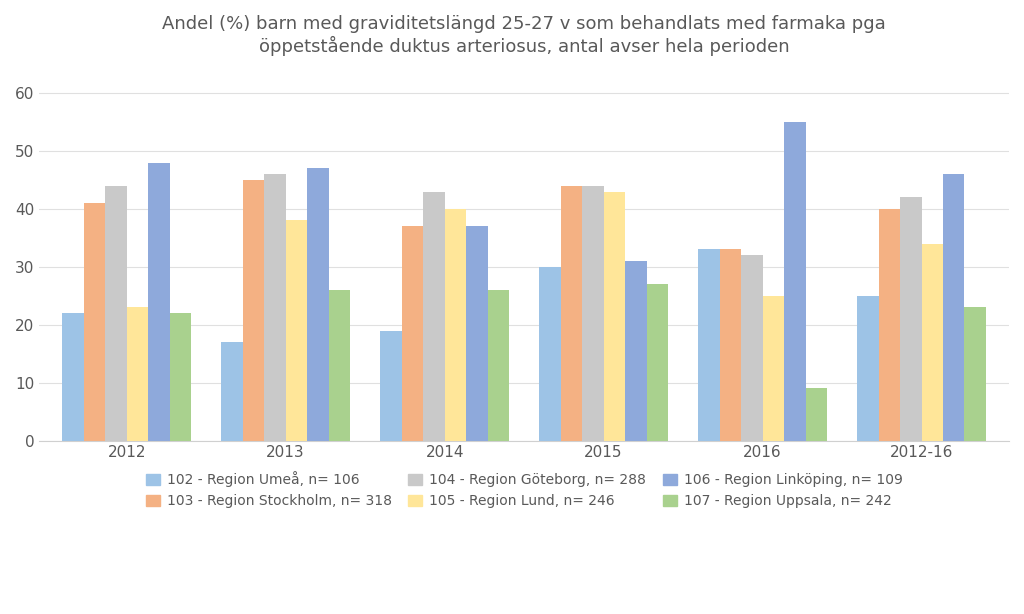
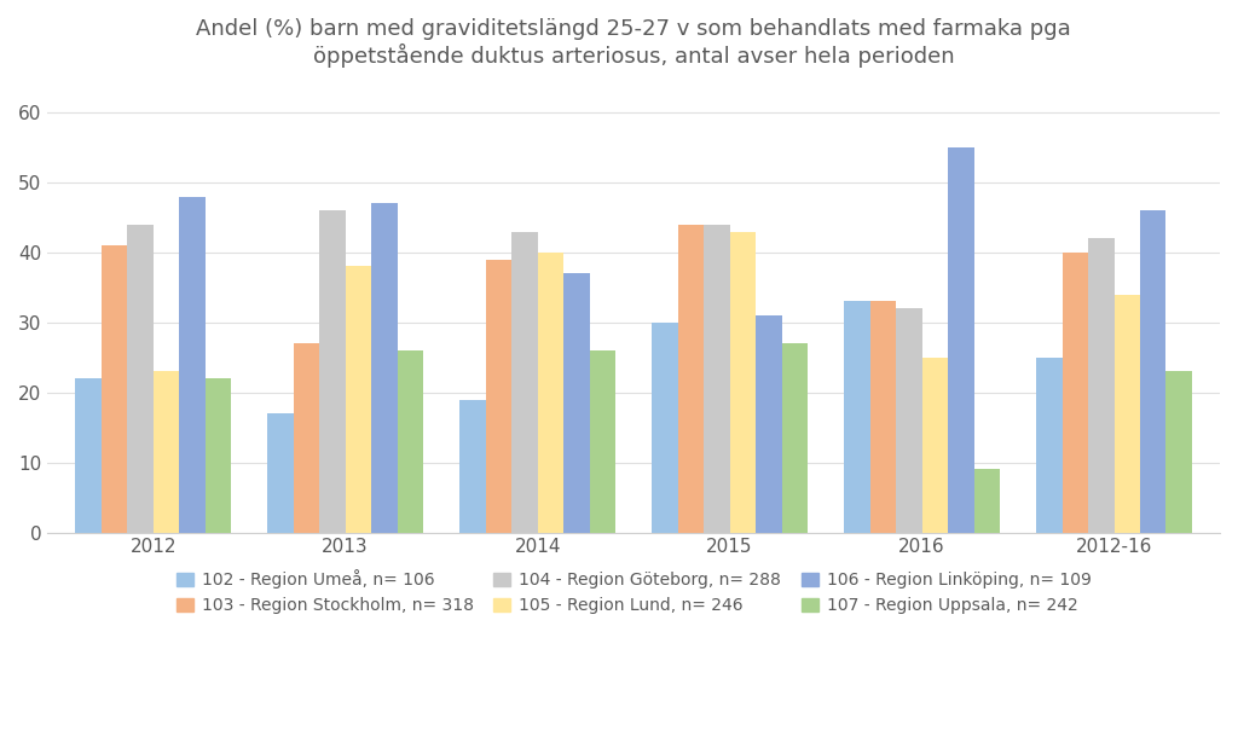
103 - Region Stockholm, n= 318/2013: 45 -> 27
103 - Region Stockholm, n= 318/2014: 37 -> 39
